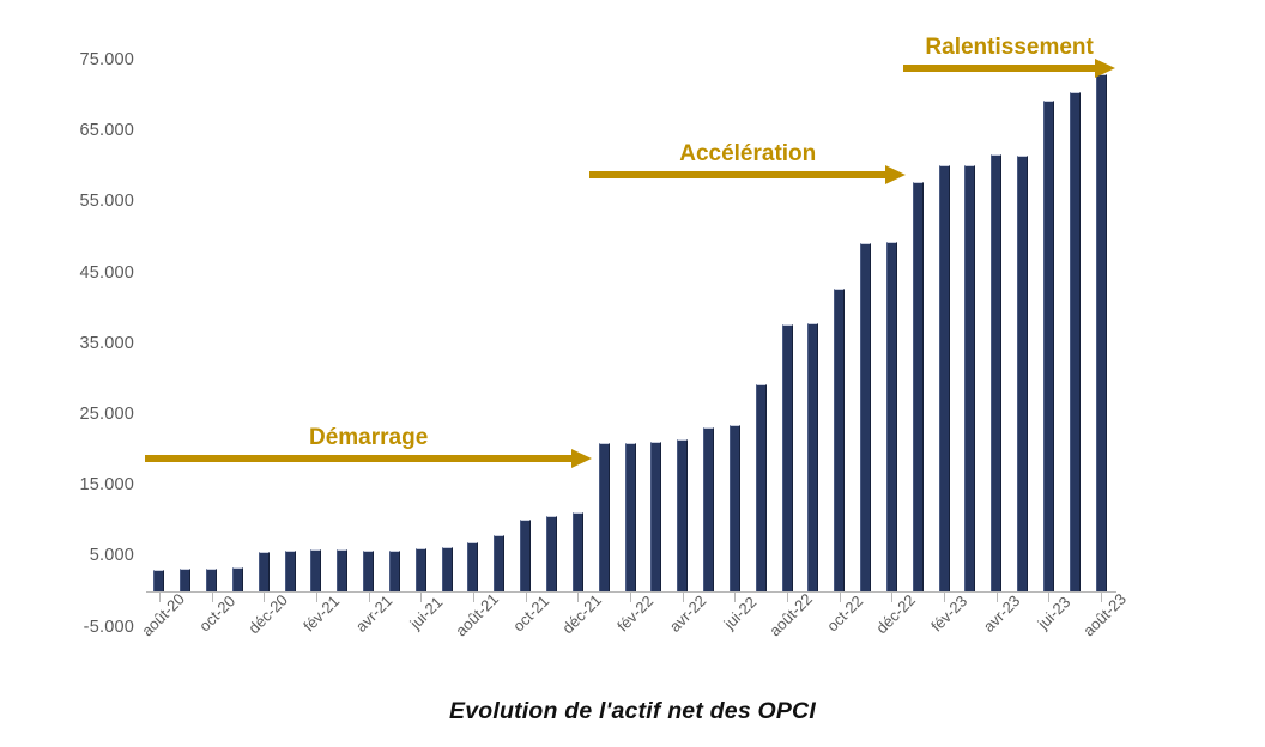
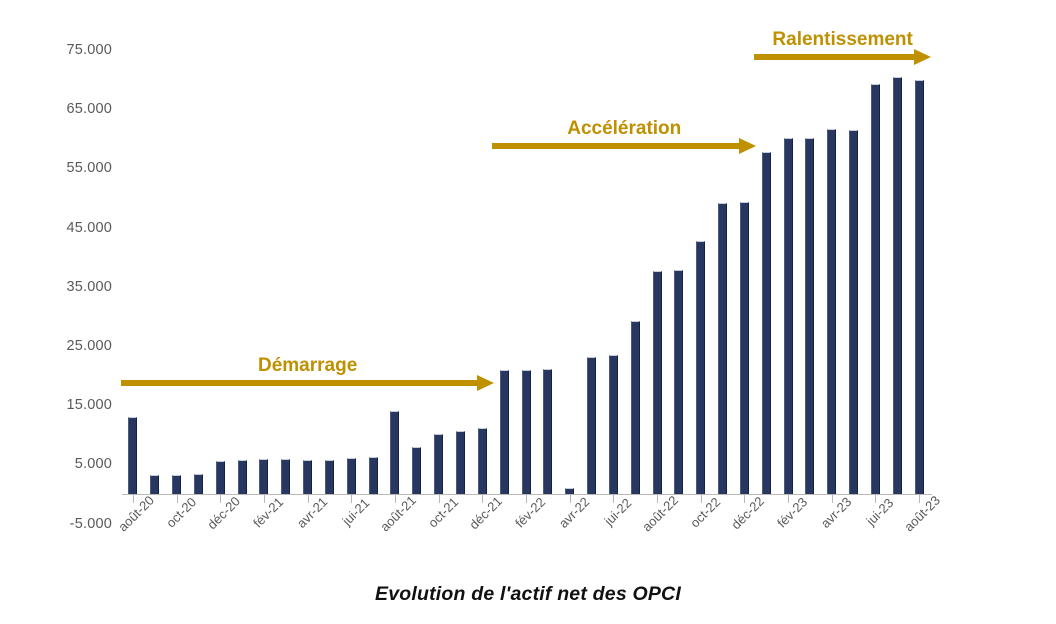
août-20: 3000 -> 13000
août-21: 7000 -> 14000
avr-22: 21000 -> 1000
août-23: 73000 -> 70000
